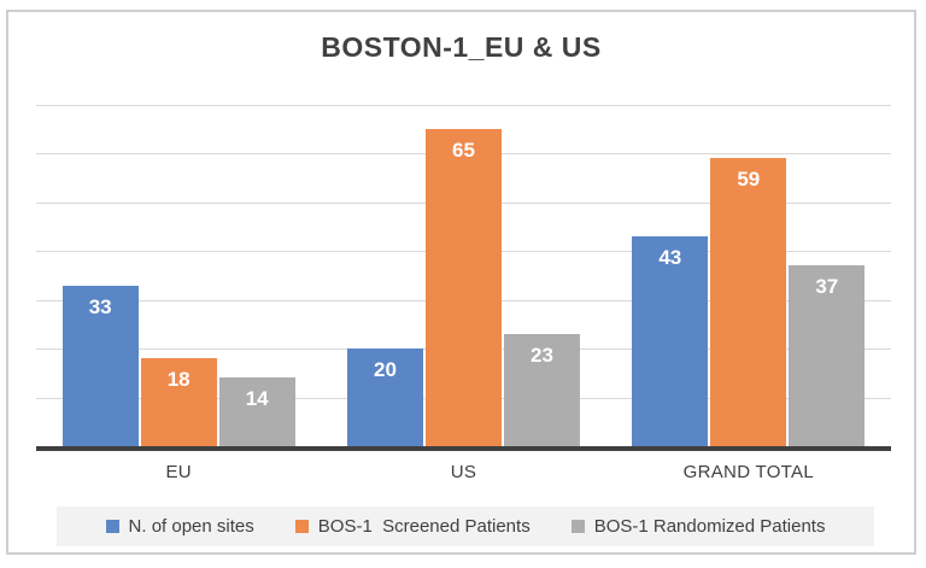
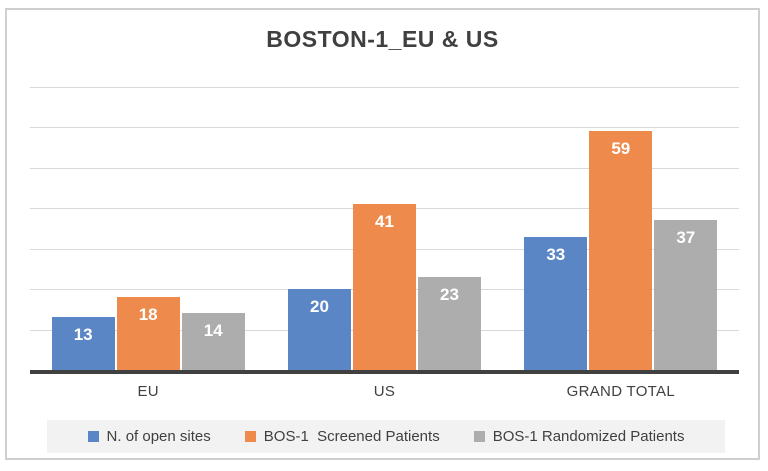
N. of open sites/EU: 33 -> 13
BOS-1 Screened Patients/US: 65 -> 41
N. of open sites/GRAND TOTAL: 43 -> 33
